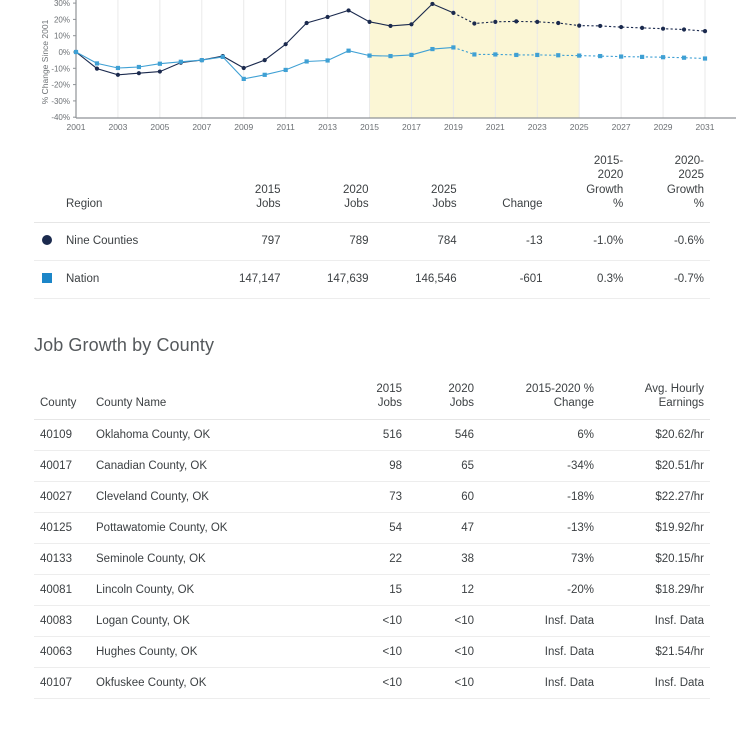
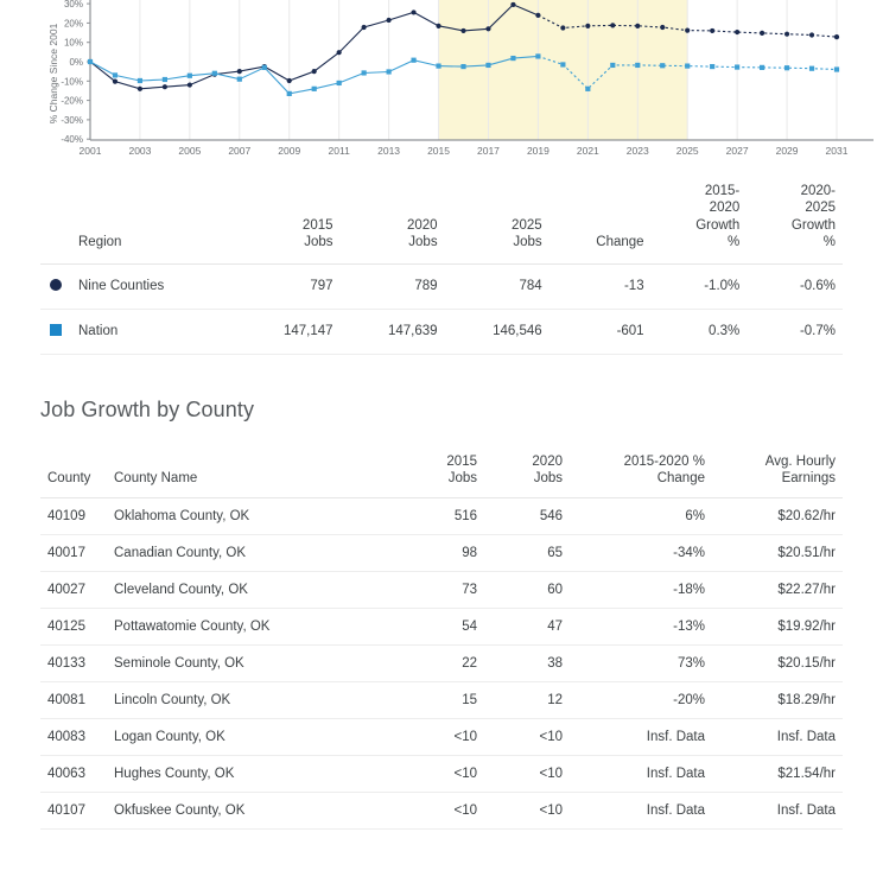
Nation/2007: -5% -> -9%
Nation/2021: -2% -> -14%
